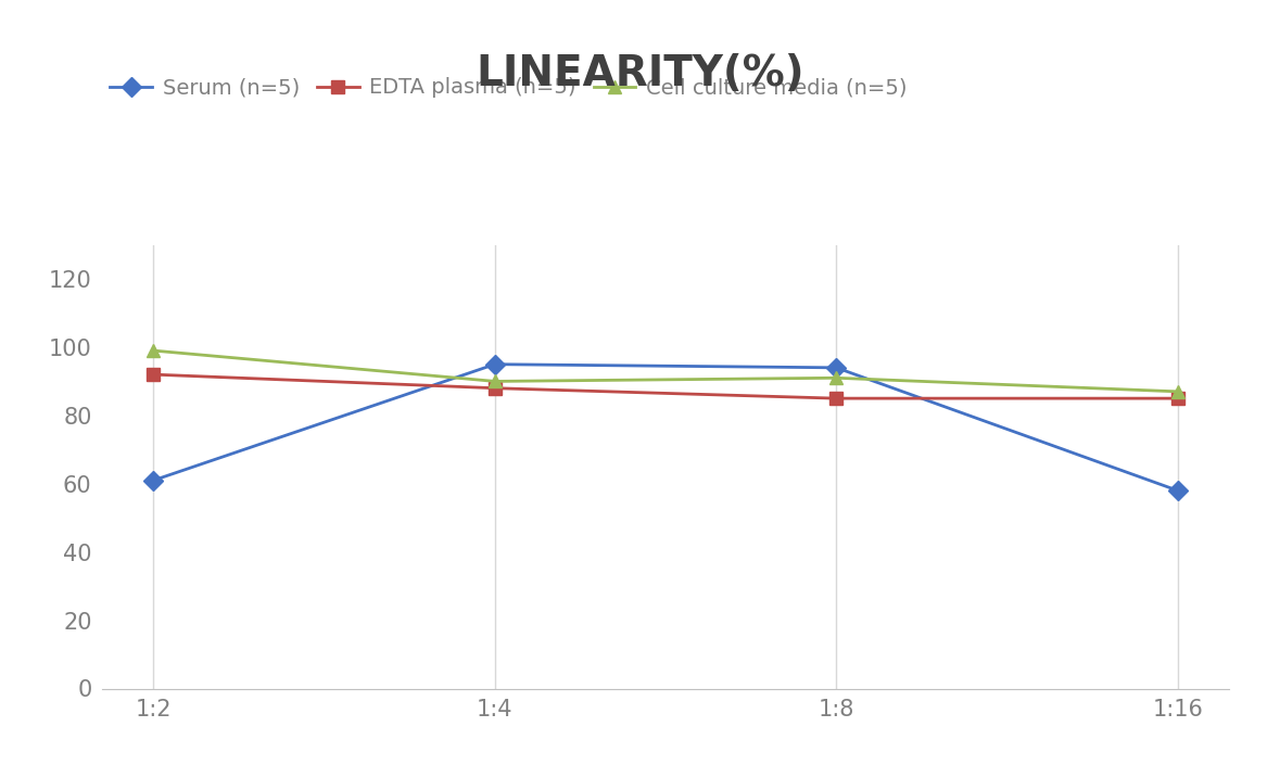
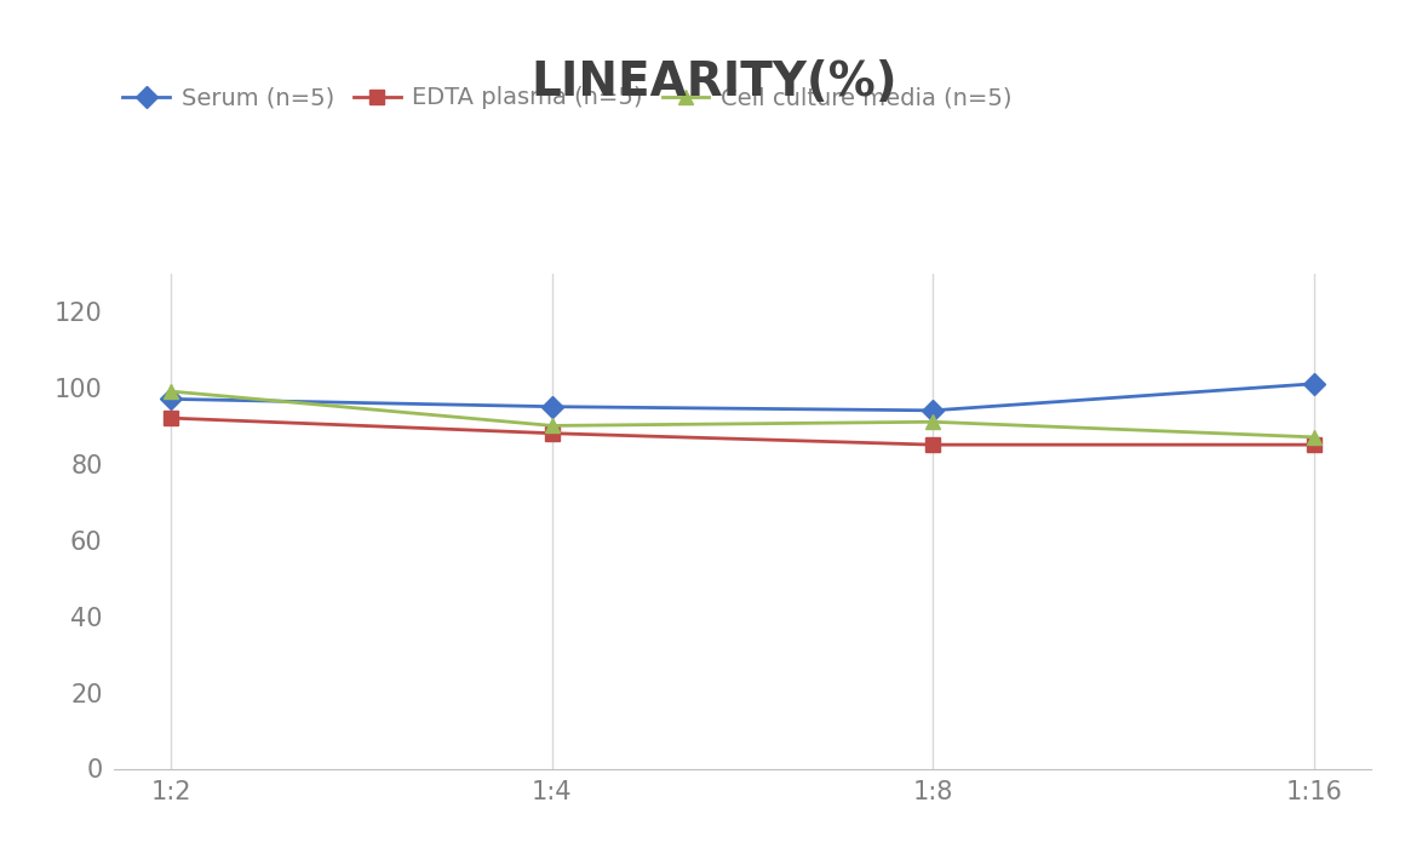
Serum (n=5)/1:2: 61 -> 97
Serum (n=5)/1:16: 58 -> 101
